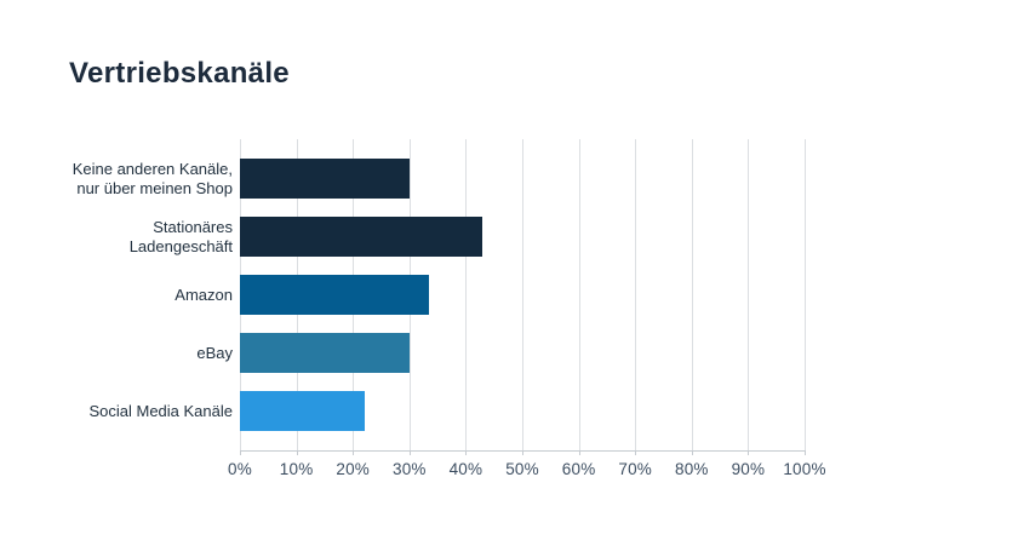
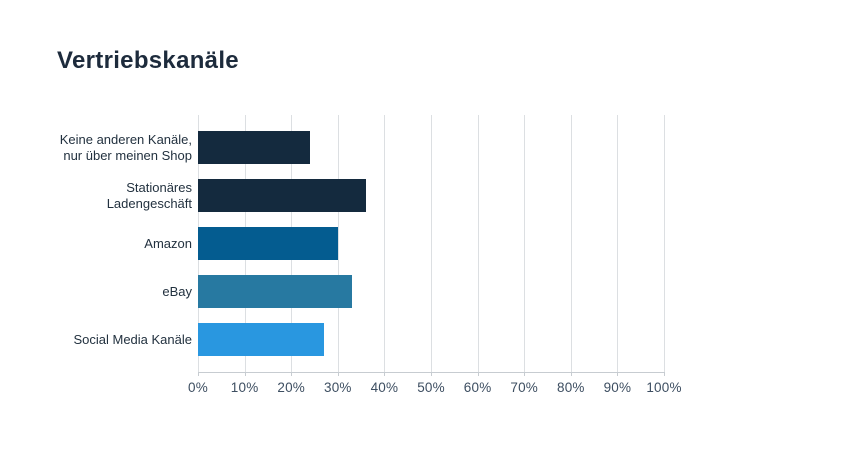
Keine anderen Kanäle, nur über meinen Shop: 30% -> 24%
Stationäres Ladengeschäft: 43% -> 36%
Amazon: 34% -> 30%
eBay: 30% -> 33%
Social Media Kanäle: 22% -> 27%
